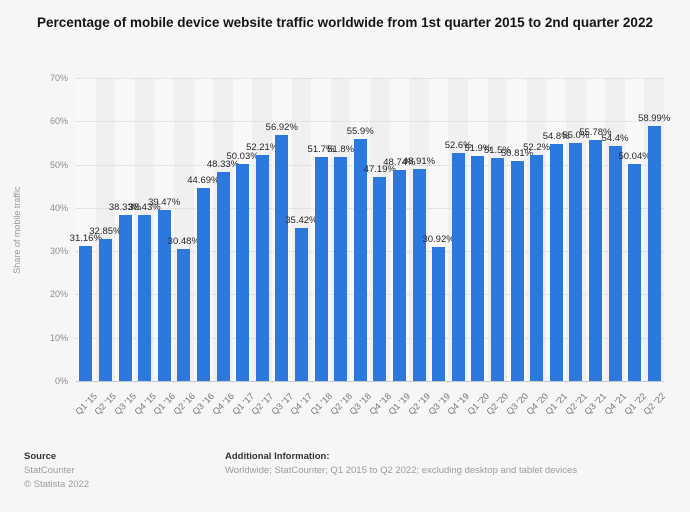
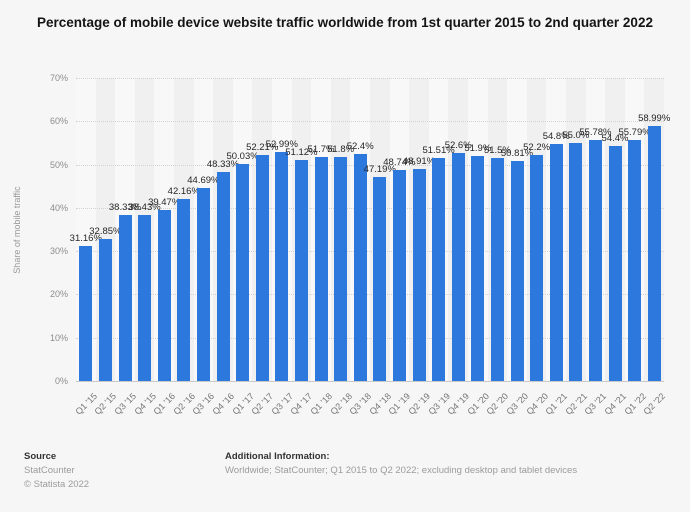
Q2 '16: 30.48% -> 42.16%
Q3 '17: 56.92% -> 52.99%
Q4 '17: 35.42% -> 51.12%
Q3 '18: 55.9% -> 52.4%
Q3 '19: 30.92% -> 51.51%
Q1 '22: 50.04% -> 55.79%
